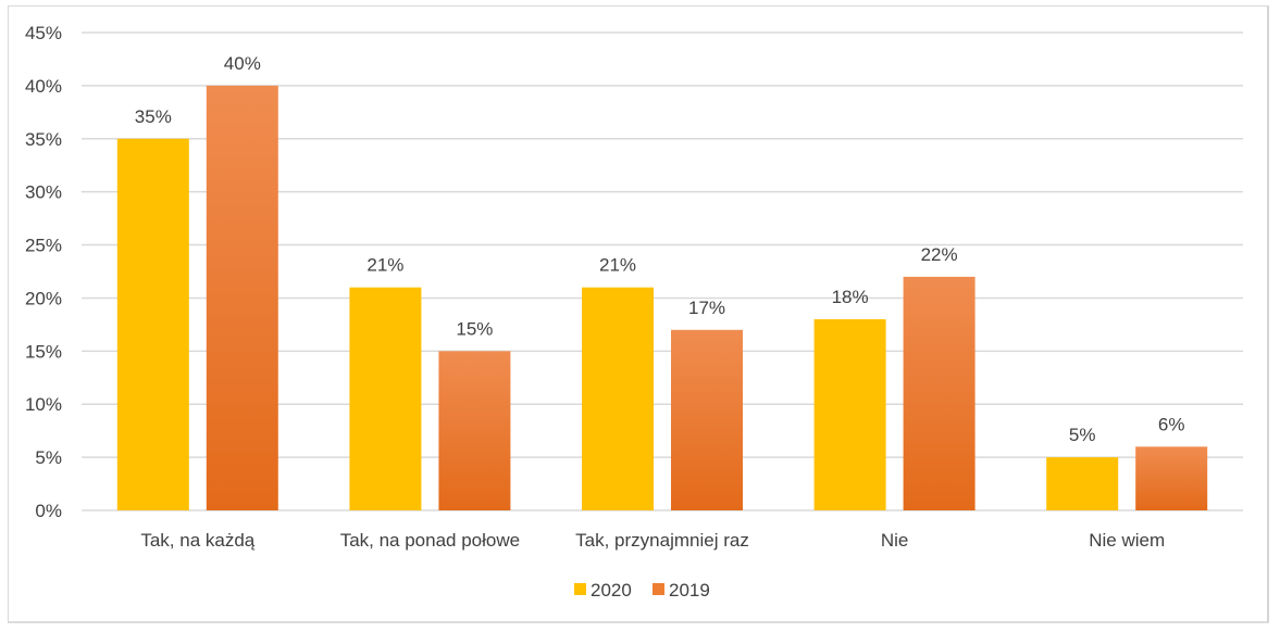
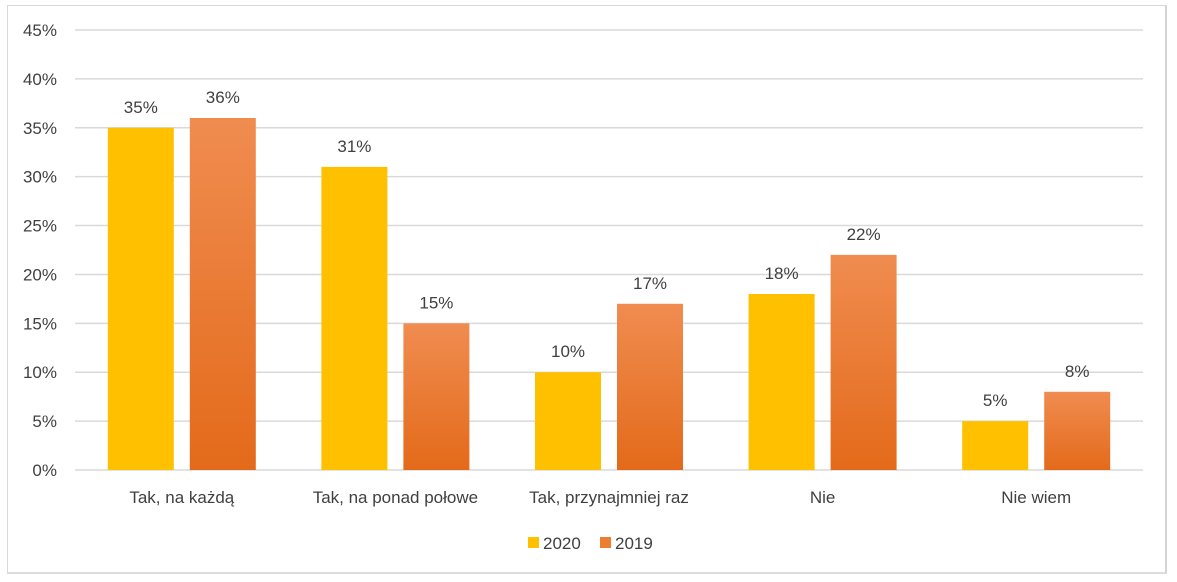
2019/Tak, na każdą: 40% -> 36%
2020/Tak, na ponad połowe: 21% -> 31%
2020/Tak, przynajmniej raz: 21% -> 10%
2019/Nie wiem: 6% -> 8%
